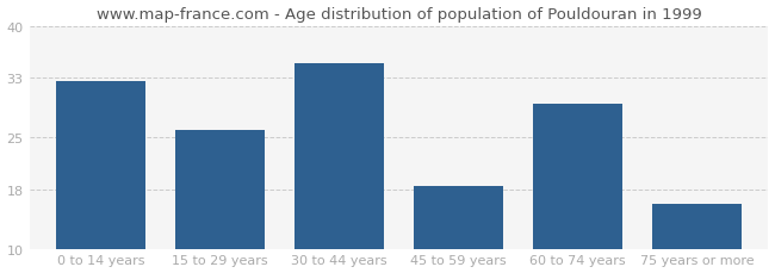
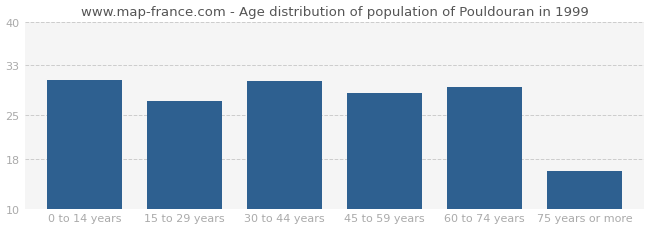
0 to 14 years: 32.5 -> 30.6
15 to 29 years: 26.0 -> 27.2
30 to 44 years: 35.0 -> 30.4
45 to 59 years: 18.5 -> 28.6
